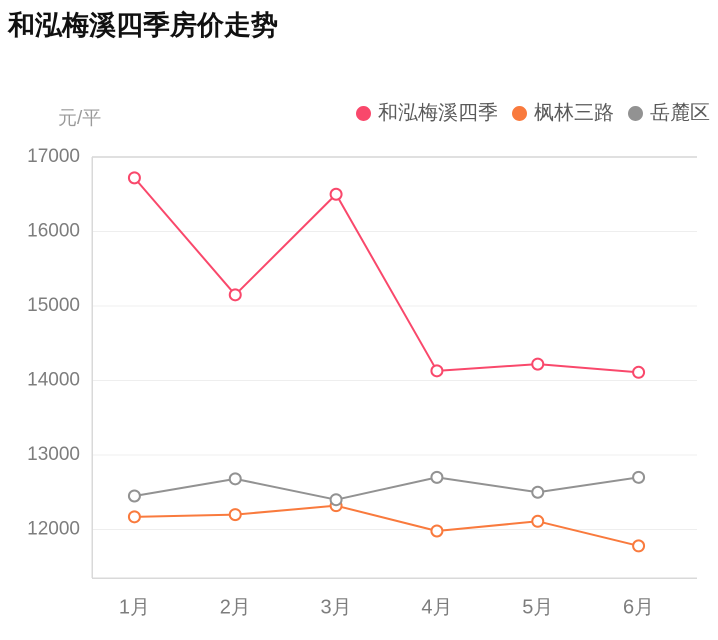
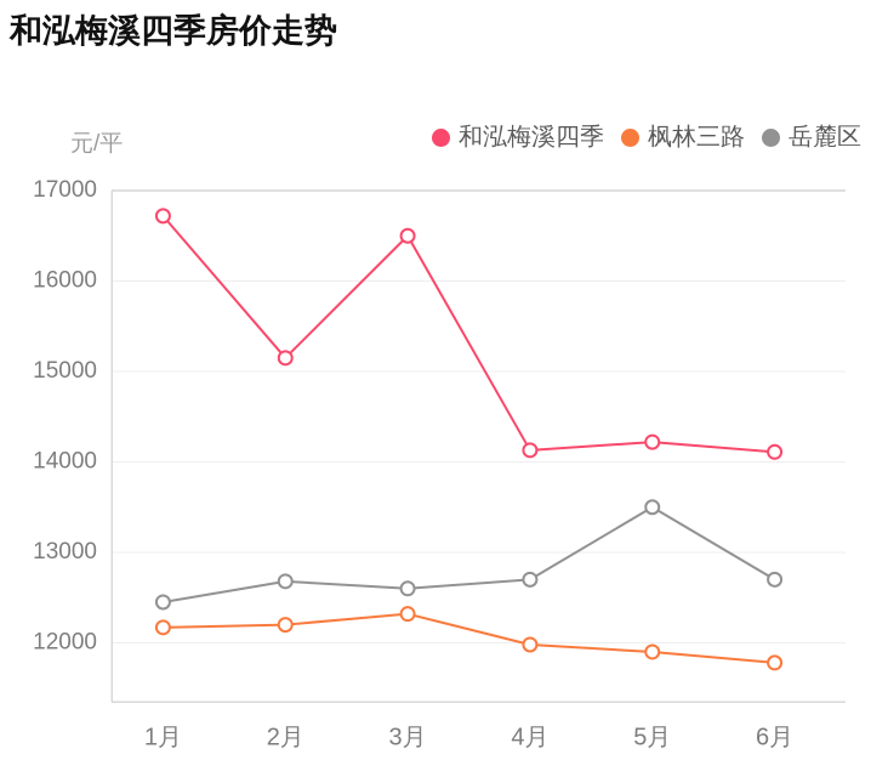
岳麓区/3月: 12400 -> 12600
枫林三路/5月: 12100 -> 11900
岳麓区/5月: 12500 -> 13500
